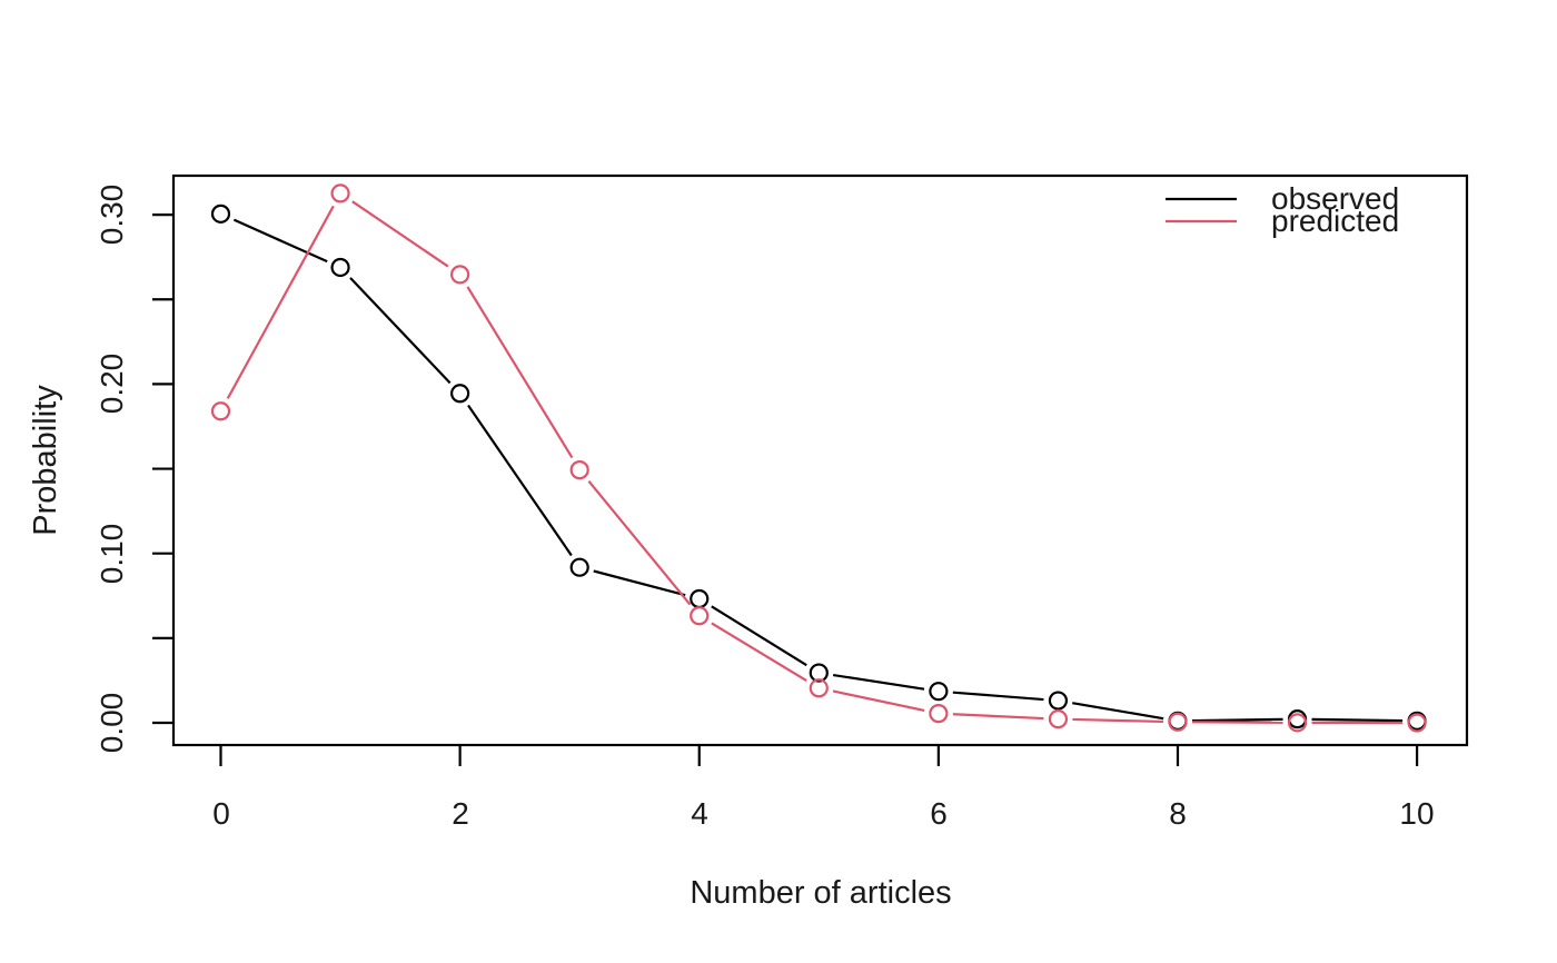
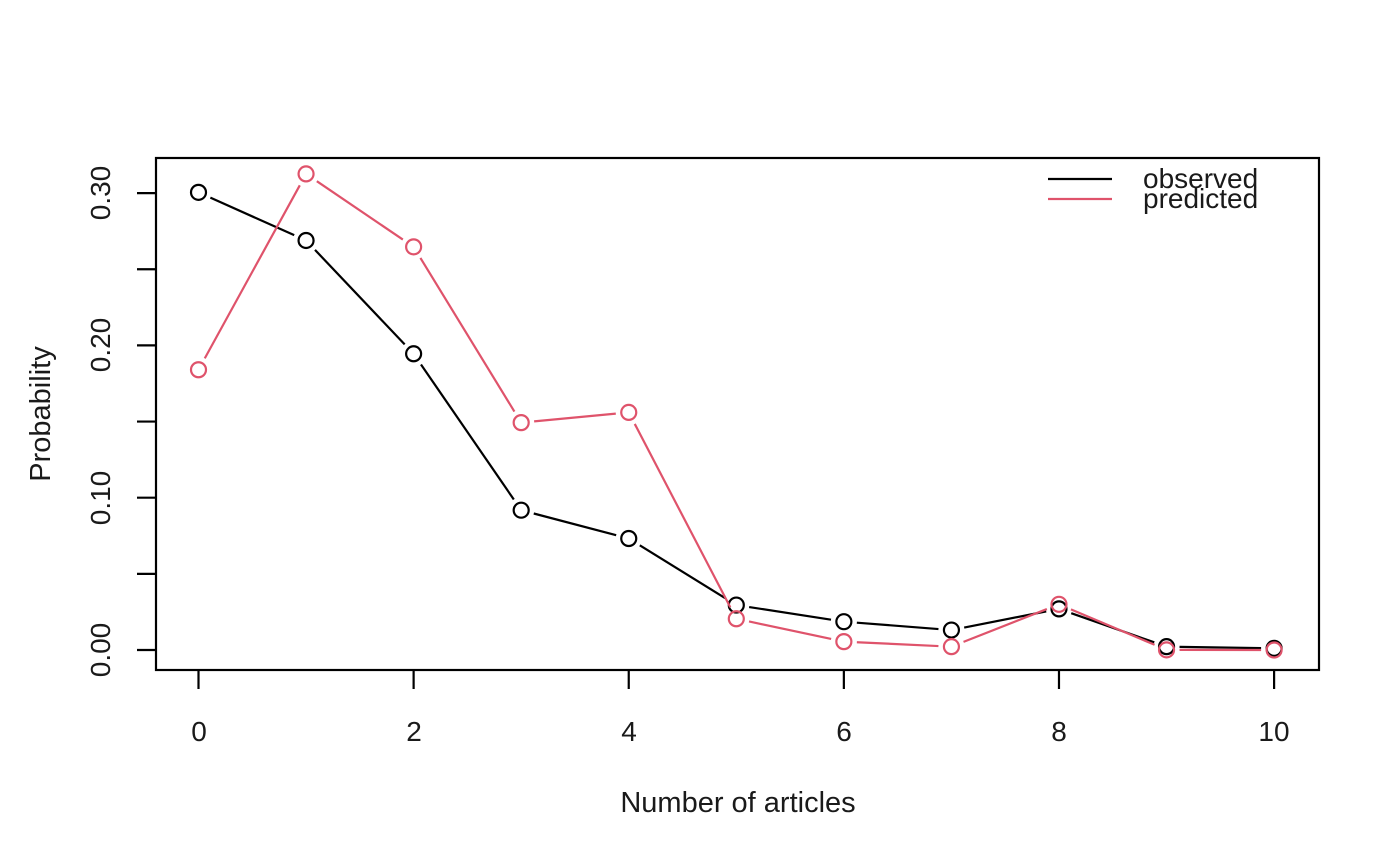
predicted/4: 0.063 -> 0.156
observed/8: 0.001 -> 0.027
predicted/8: 0.001 -> 0.030
